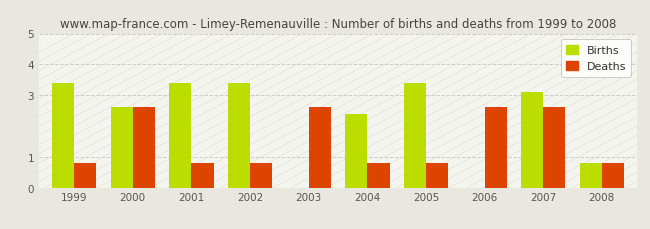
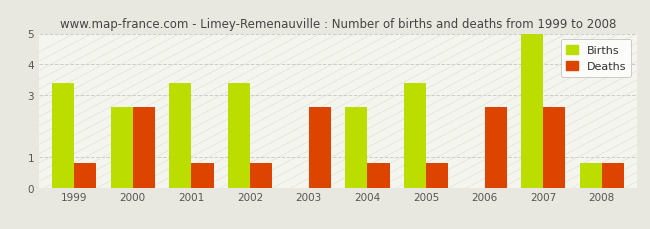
Births/2004: 2.4 -> 2.6
Births/2007: 3.1 -> 5.0
